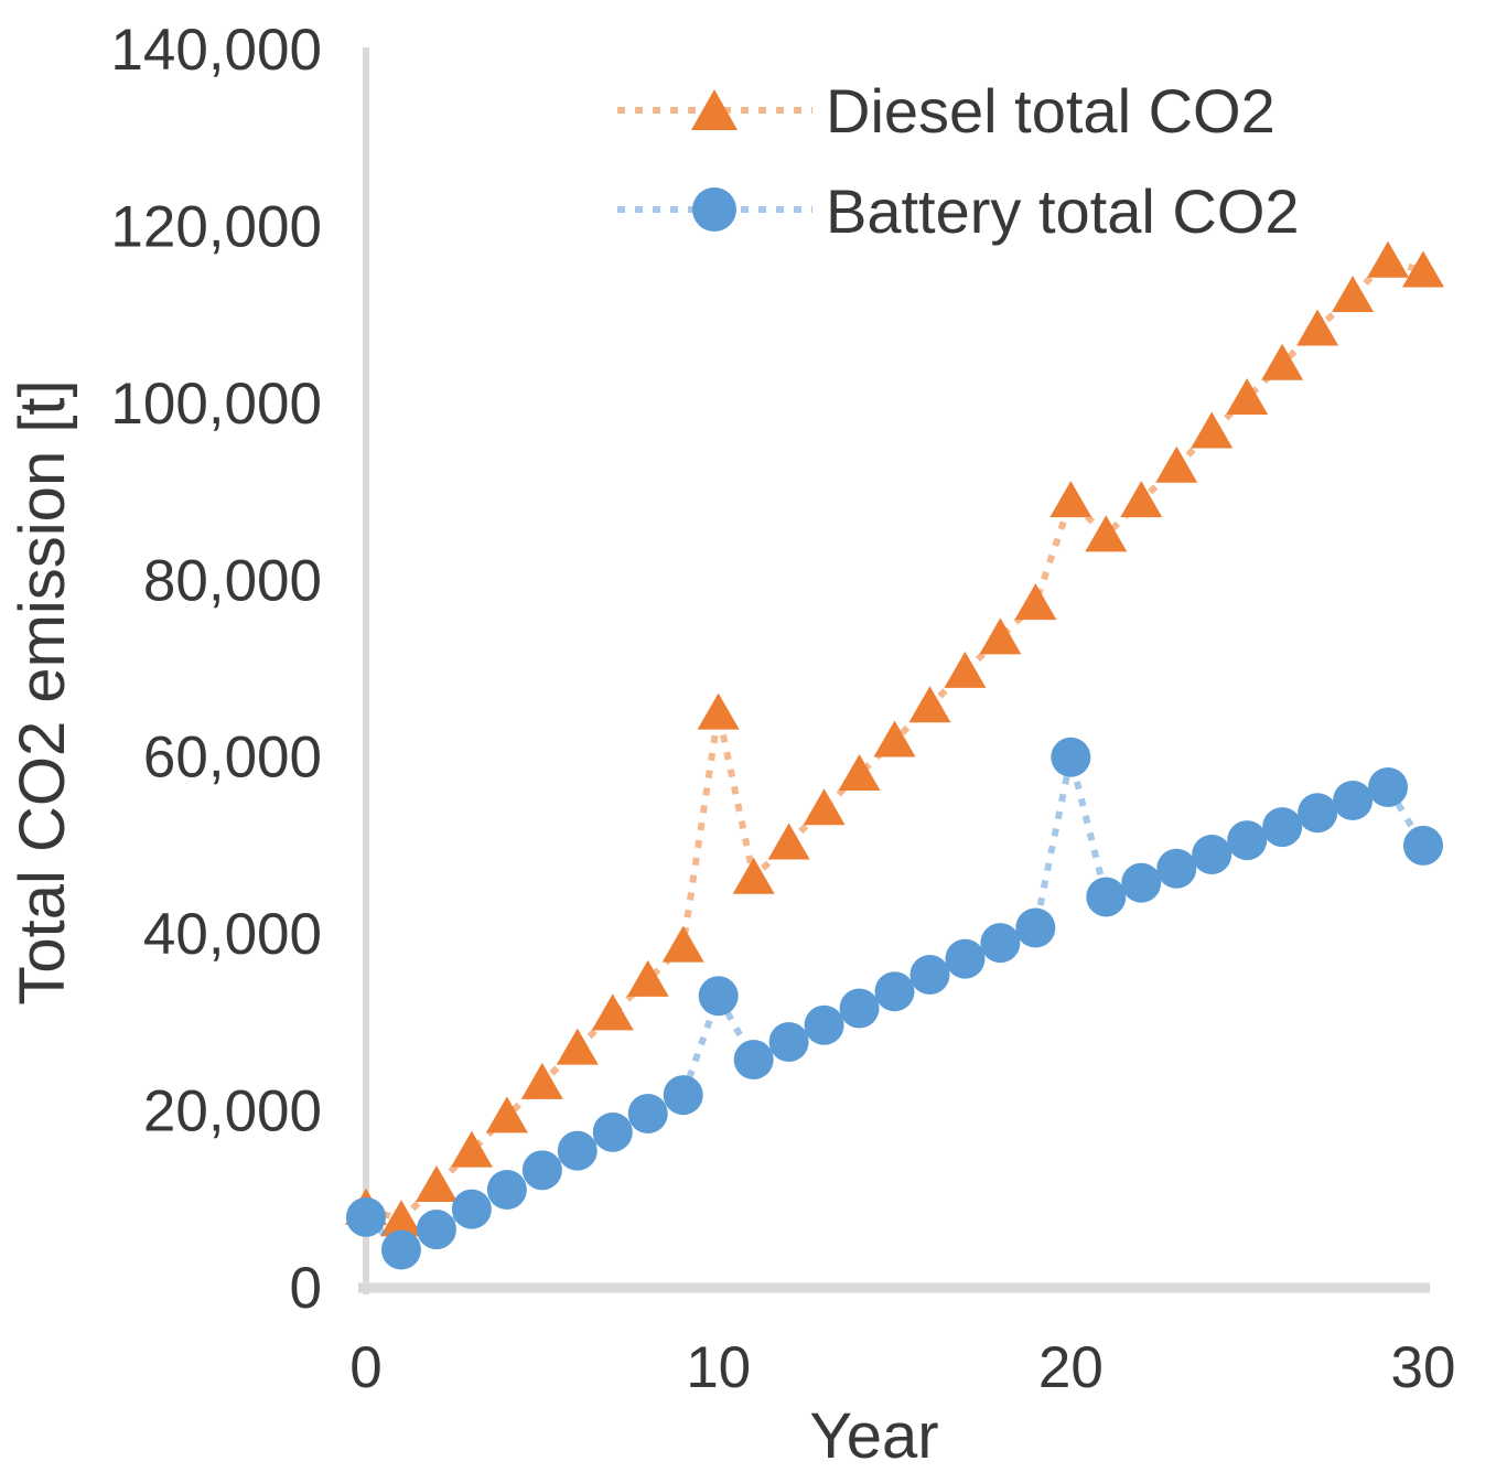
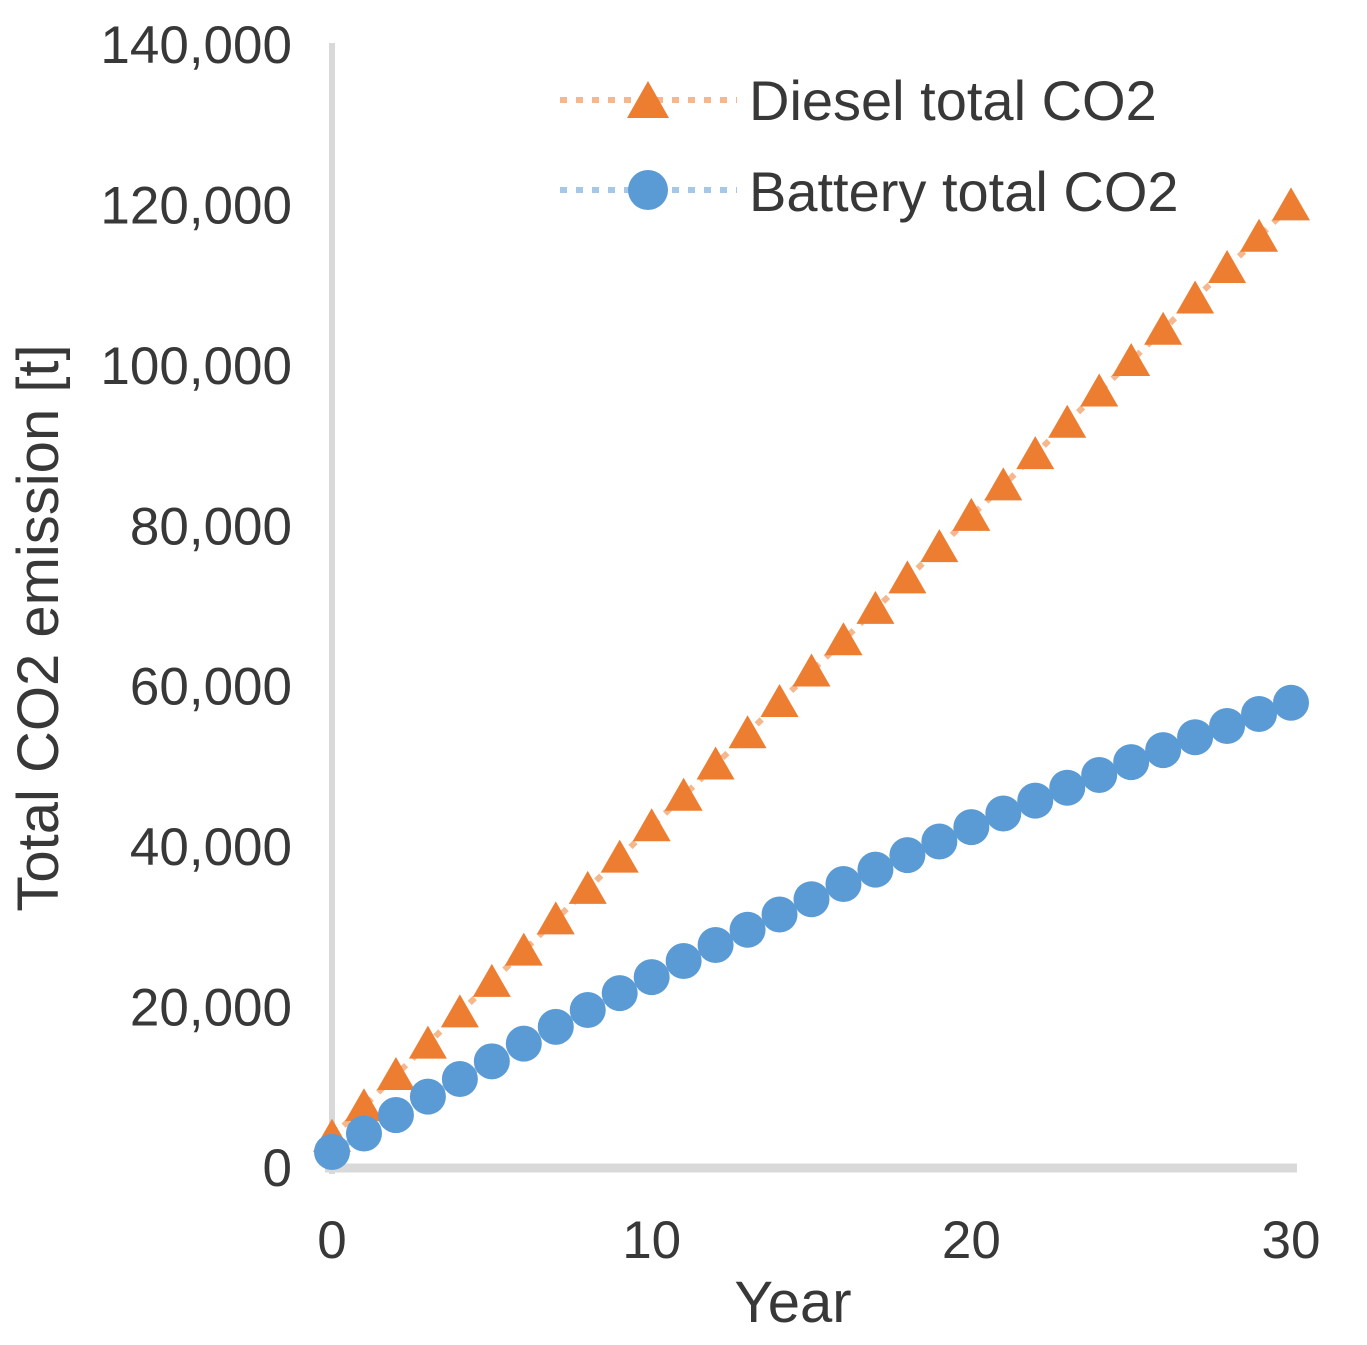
Diesel total CO2/0: 9000 -> 4000
Battery total CO2/0: 8000 -> 2000
Diesel total CO2/10: 65000 -> 43000
Battery total CO2/10: 33000 -> 24000
Diesel total CO2/20: 89000 -> 81000
Battery total CO2/20: 60000 -> 42000
Diesel total CO2/30: 115000 -> 120000
Battery total CO2/30: 50000 -> 58000
